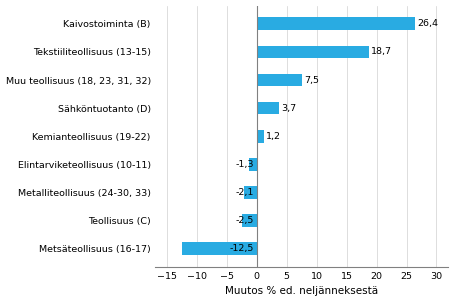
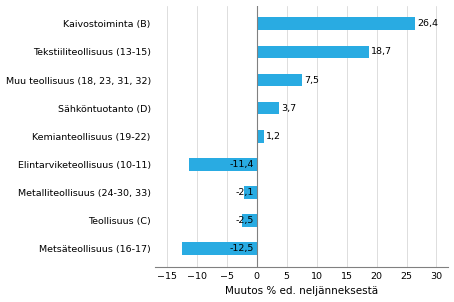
Elintarviketeollisuus (10-11): -1,3 -> -11,4
